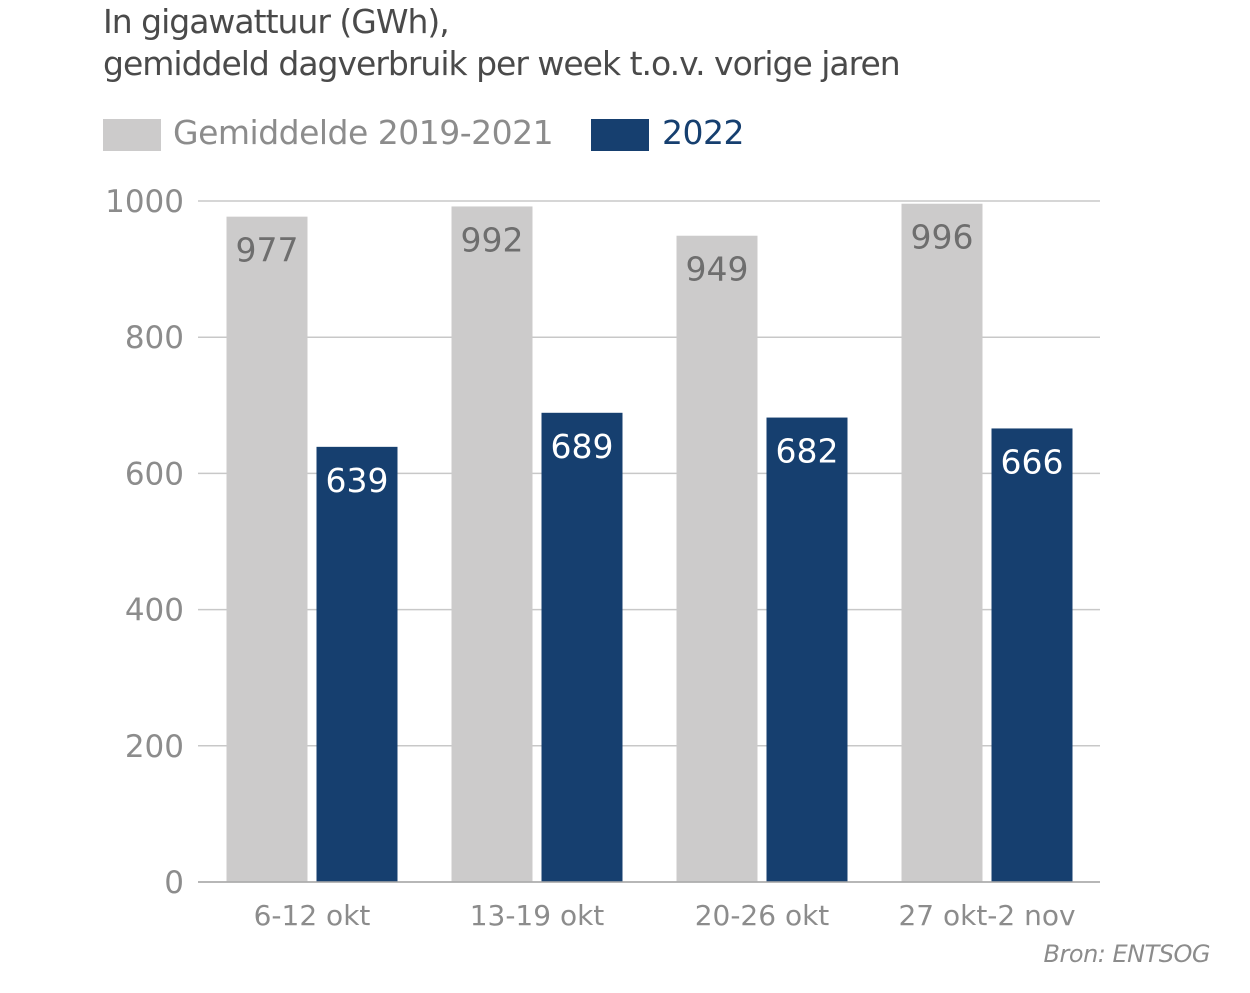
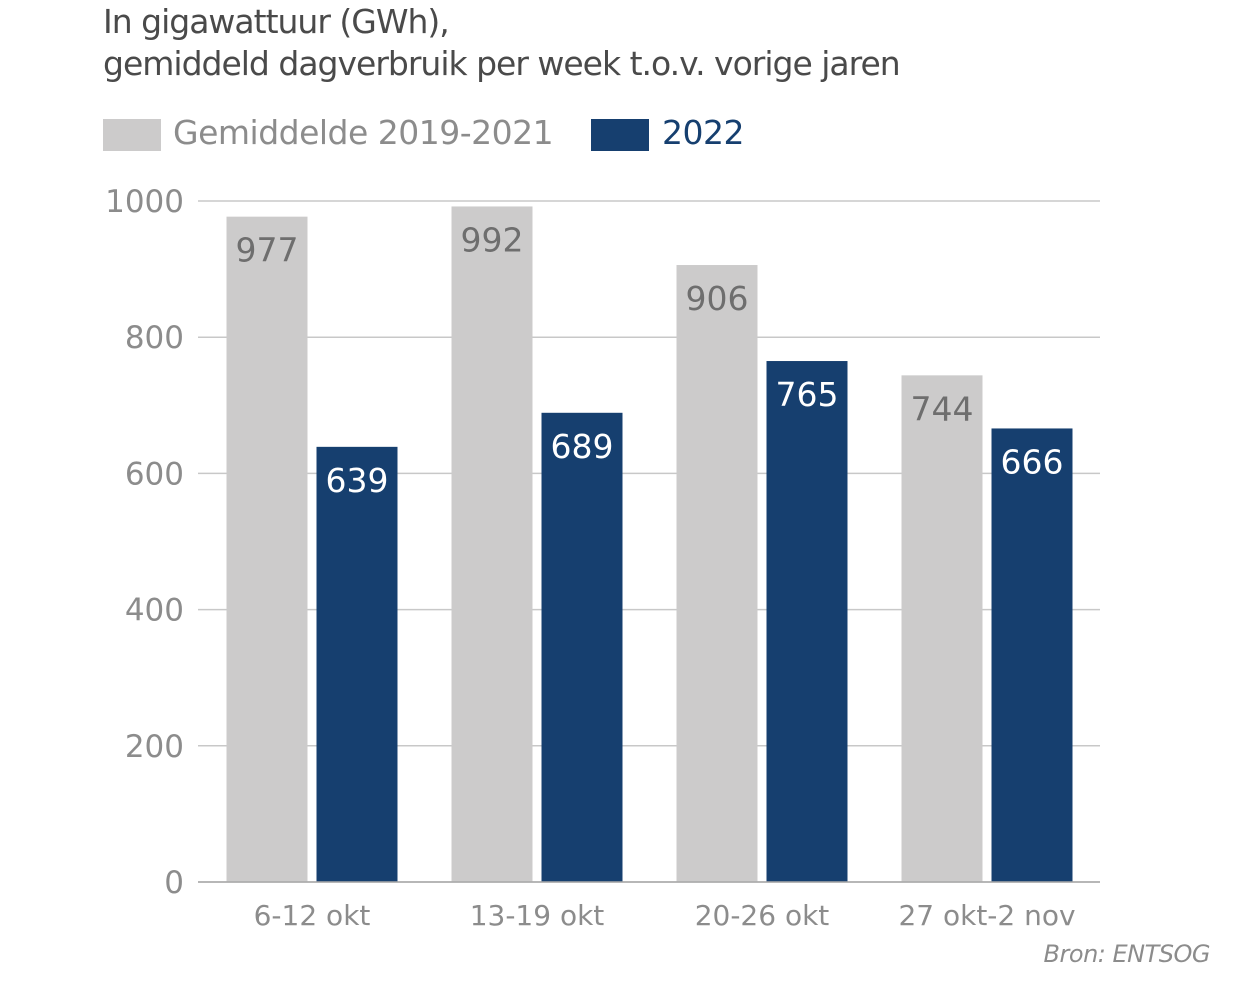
Gemiddelde 2019-2021/20-26 okt: 949 -> 906
2022/20-26 okt: 682 -> 765
Gemiddelde 2019-2021/27 okt-2 nov: 996 -> 744
